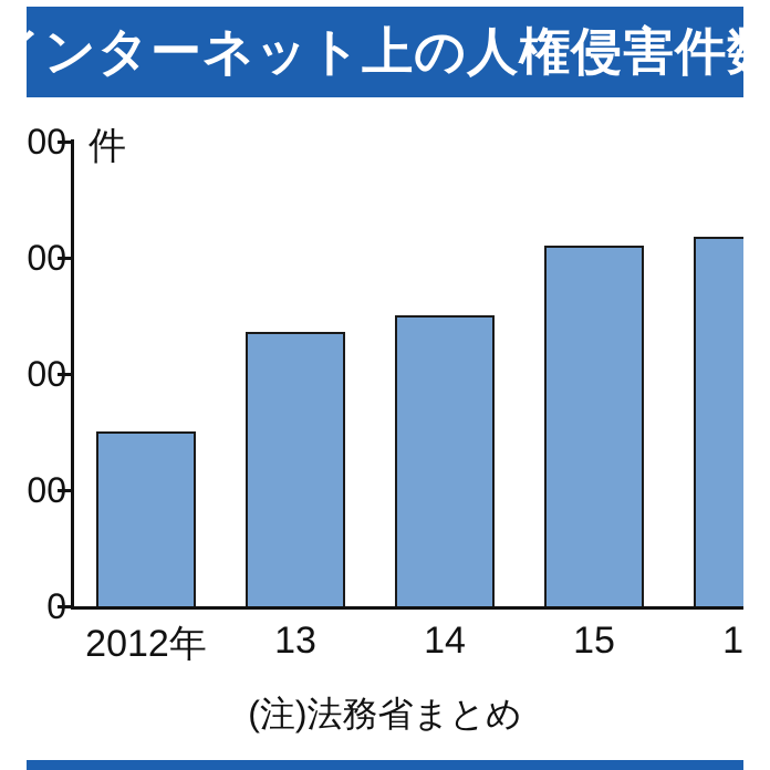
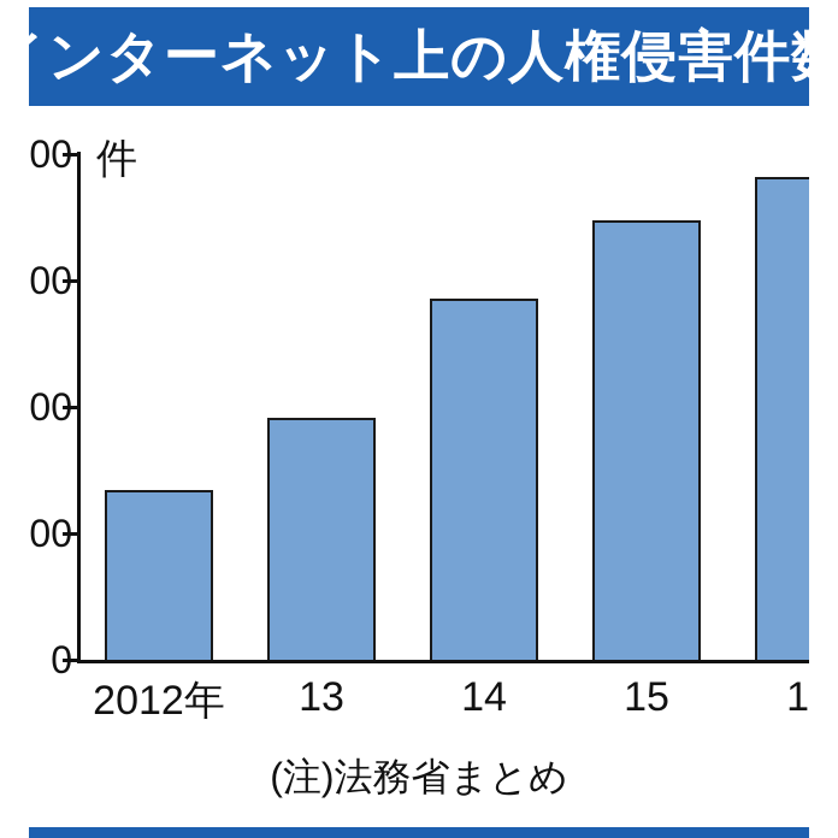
2012年: 750 -> 670
13: 1180 -> 960
14: 1250 -> 1430
15: 1550 -> 1740
16: 1590 -> 1910
